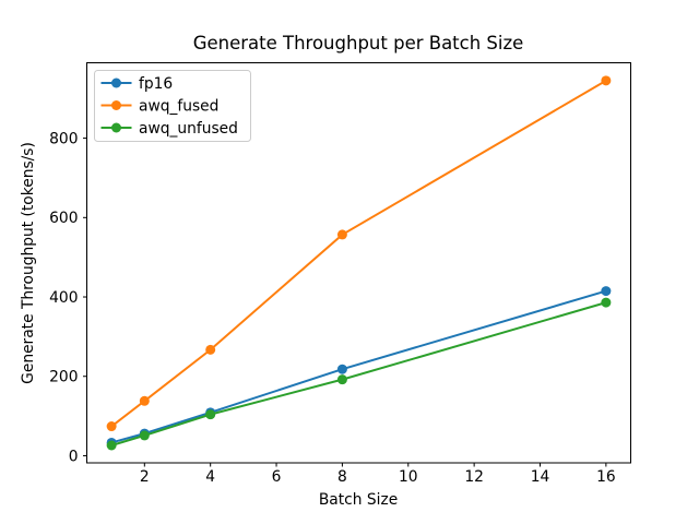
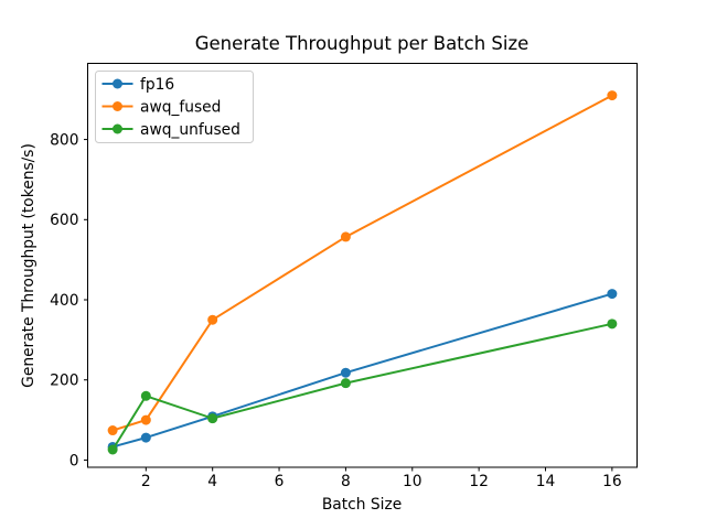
awq_fused/2: 140 -> 100
awq_unfused/2: 50 -> 160
awq_fused/4: 270 -> 350
awq_fused/16: 940 -> 910
awq_unfused/16: 390 -> 340
